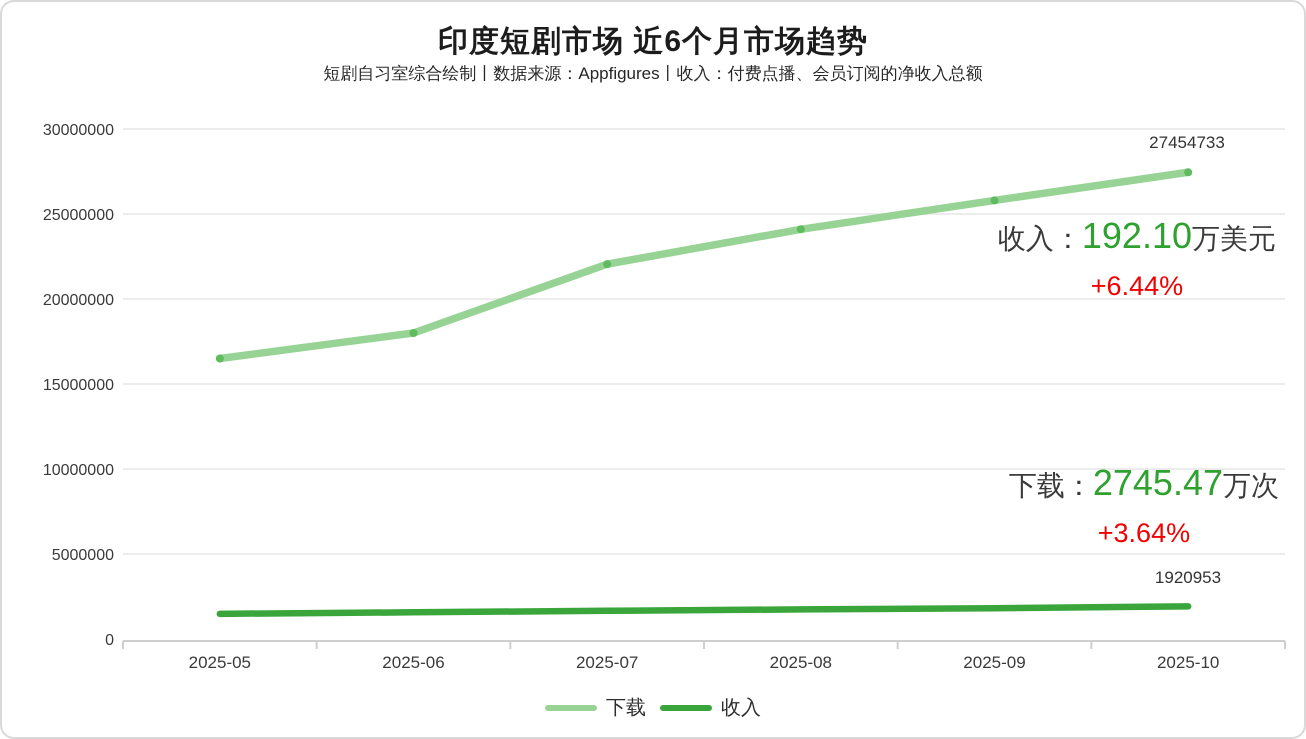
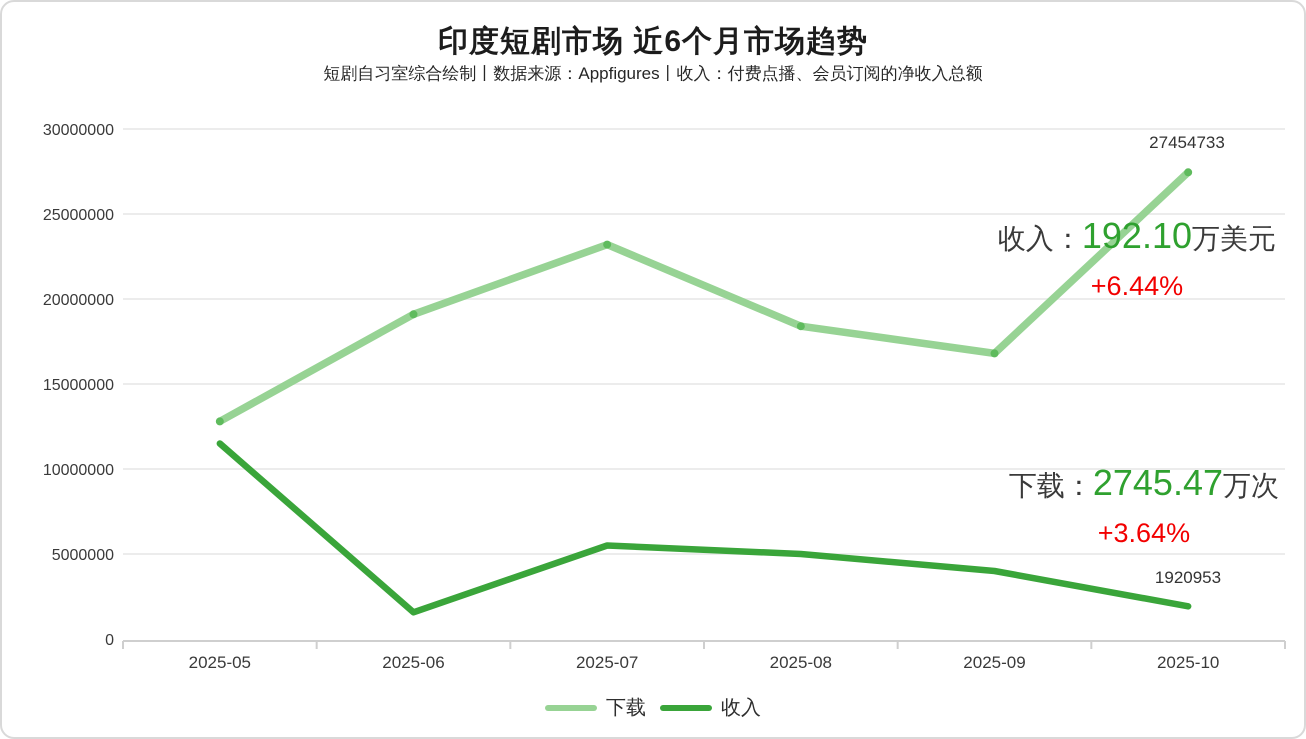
下载/2025-05: 16500000 -> 12800000
收入/2025-05: 1500000 -> 11500000
下载/2025-06: 18000000 -> 19100000
下载/2025-07: 22000000 -> 23200000
收入/2025-07: 1700000 -> 5500000
下载/2025-08: 24100000 -> 18400000
收入/2025-08: 1700000 -> 5000000
下载/2025-09: 25800000 -> 16800000
收入/2025-09: 1800000 -> 4000000
